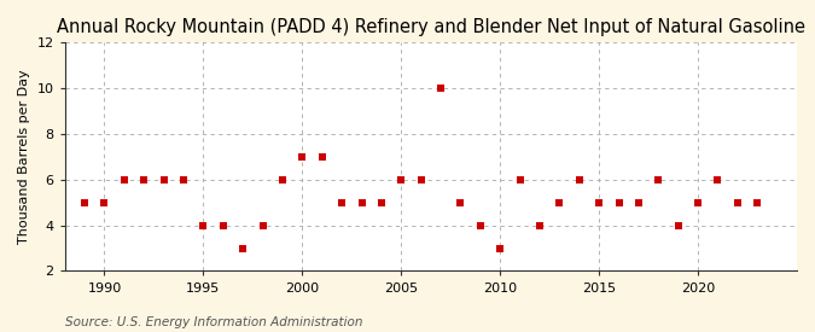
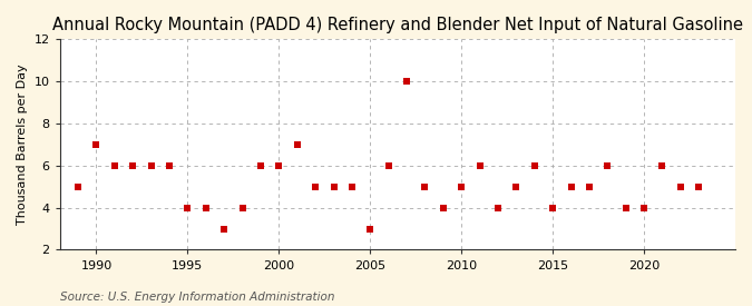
1990: 5 -> 7
2000: 7 -> 6
2005: 6 -> 3
2010: 3 -> 5
2015: 5 -> 4
2020: 5 -> 4
